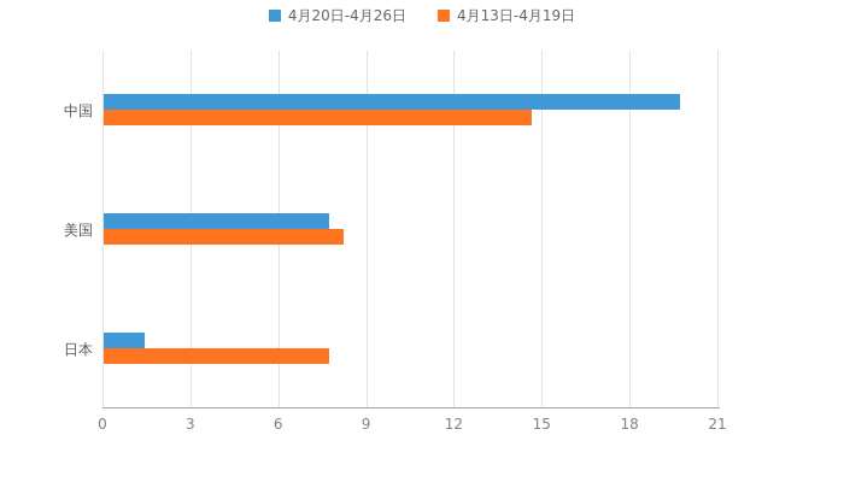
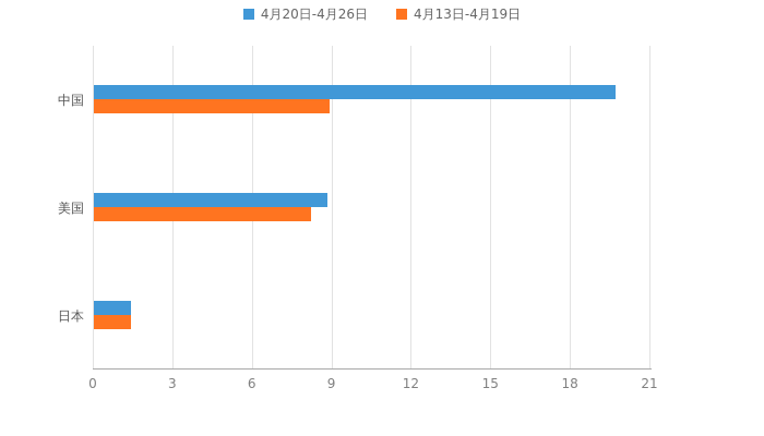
4月13日-4月19日/中国: 14.6 -> 8.9
4月20日-4月26日/美国: 7.7 -> 8.8
4月13日-4月19日/日本: 7.7 -> 1.4
